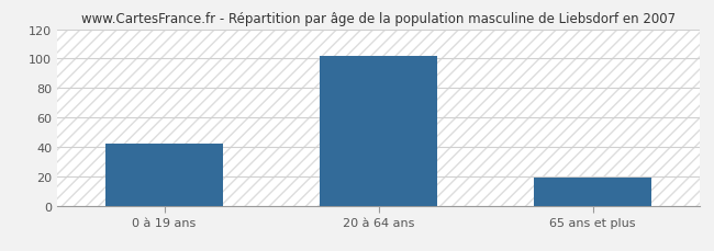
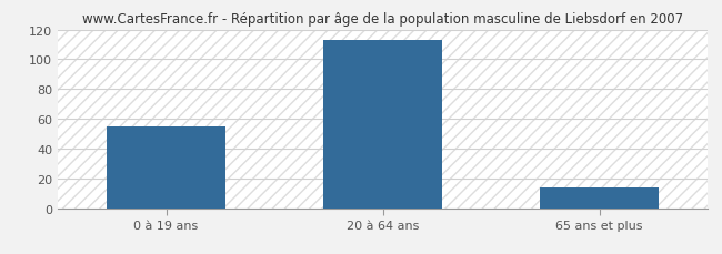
0 à 19 ans: 42 -> 55
20 à 64 ans: 102 -> 113
65 ans et plus: 19 -> 14
